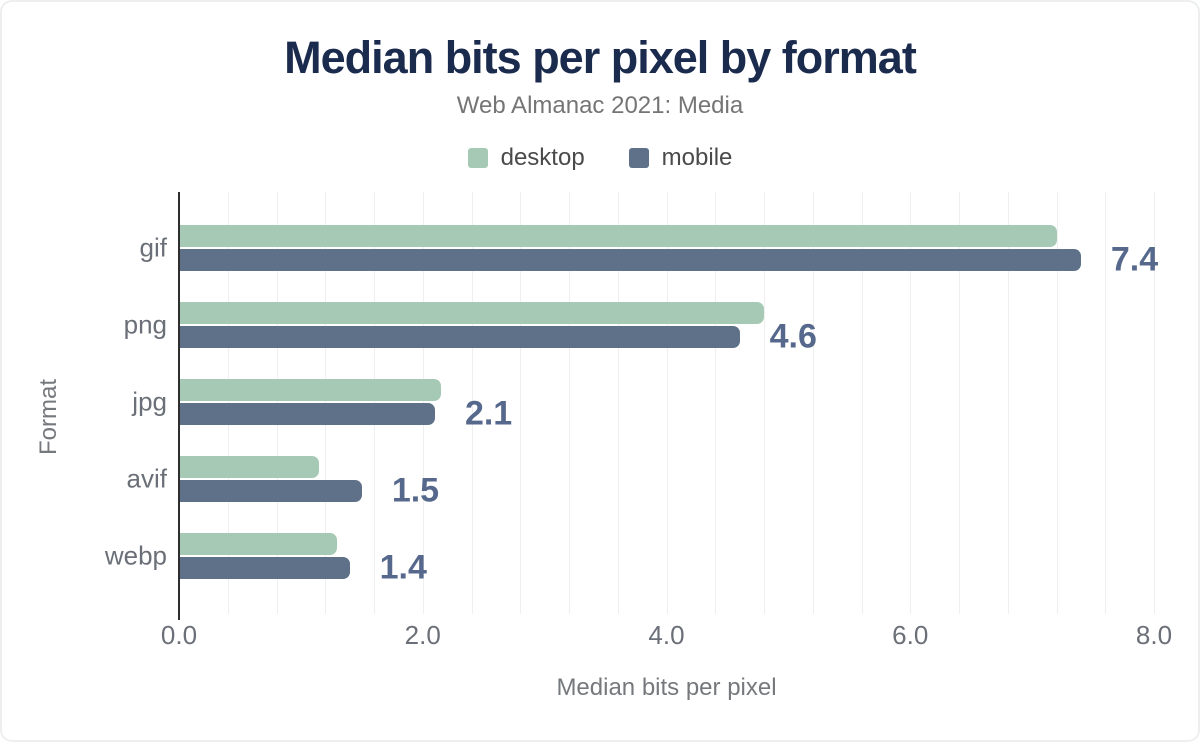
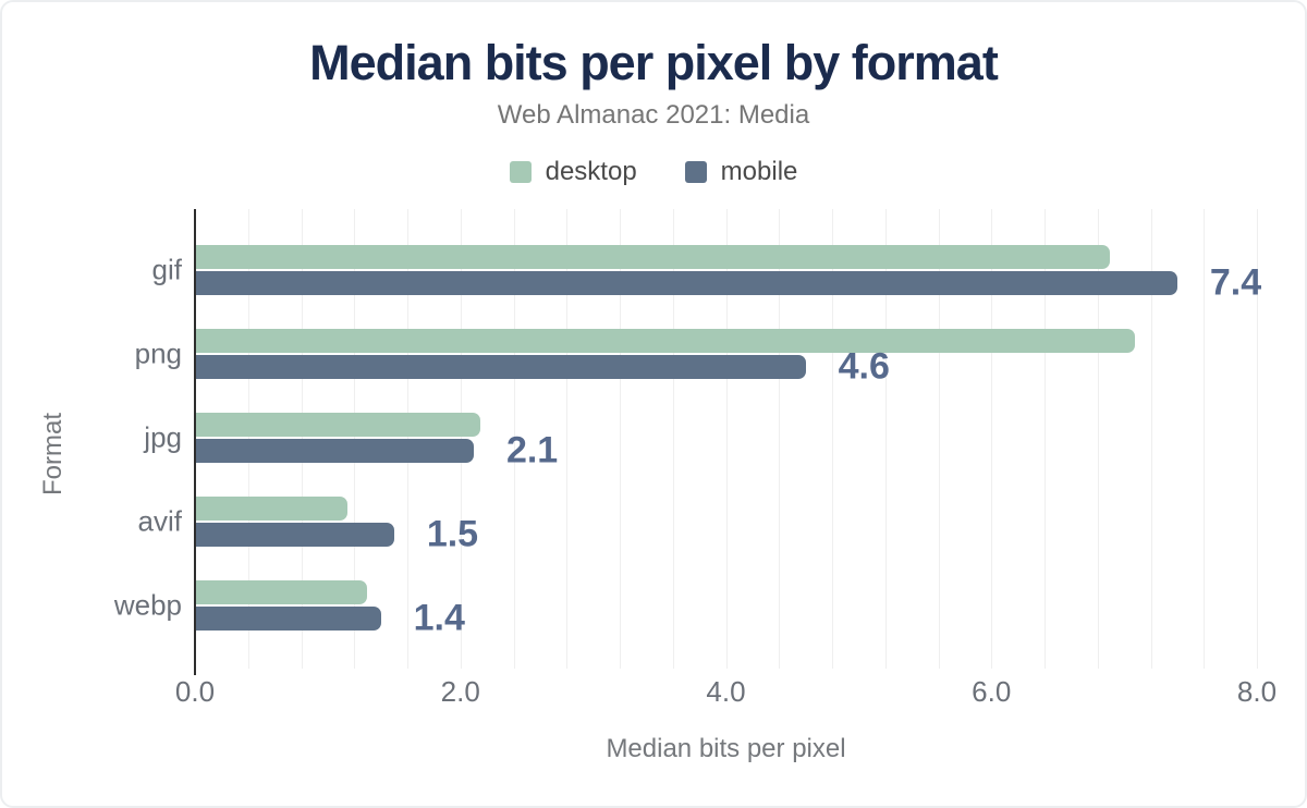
desktop/gif: 7.20 -> 6.89
desktop/png: 4.80 -> 7.08
